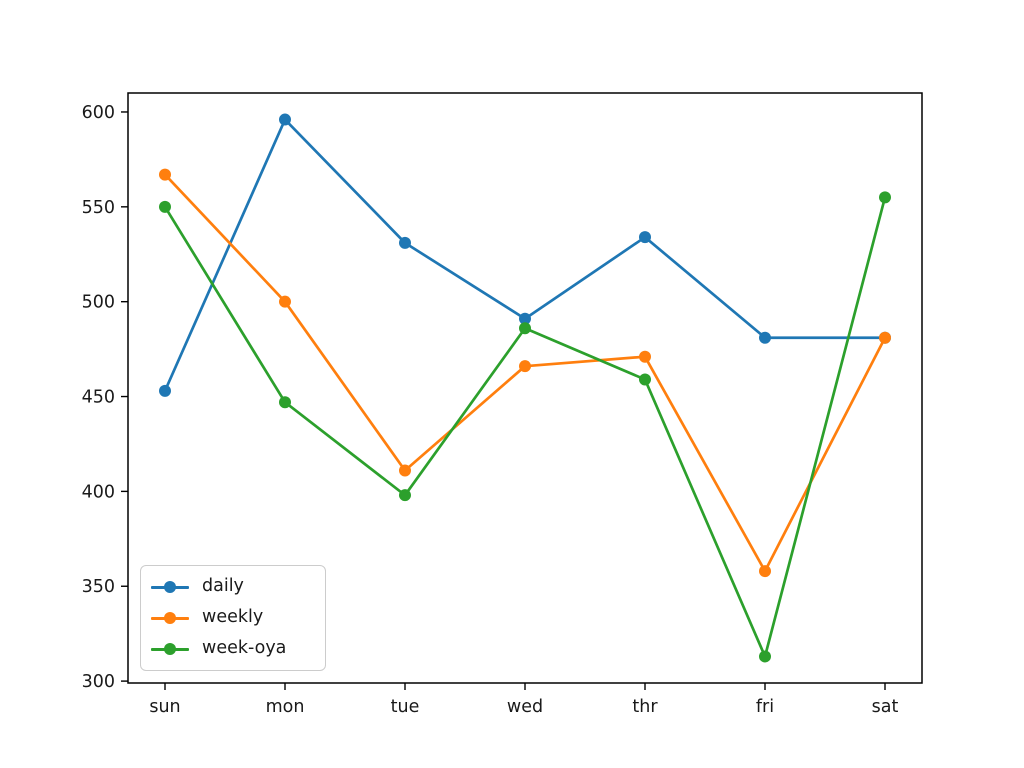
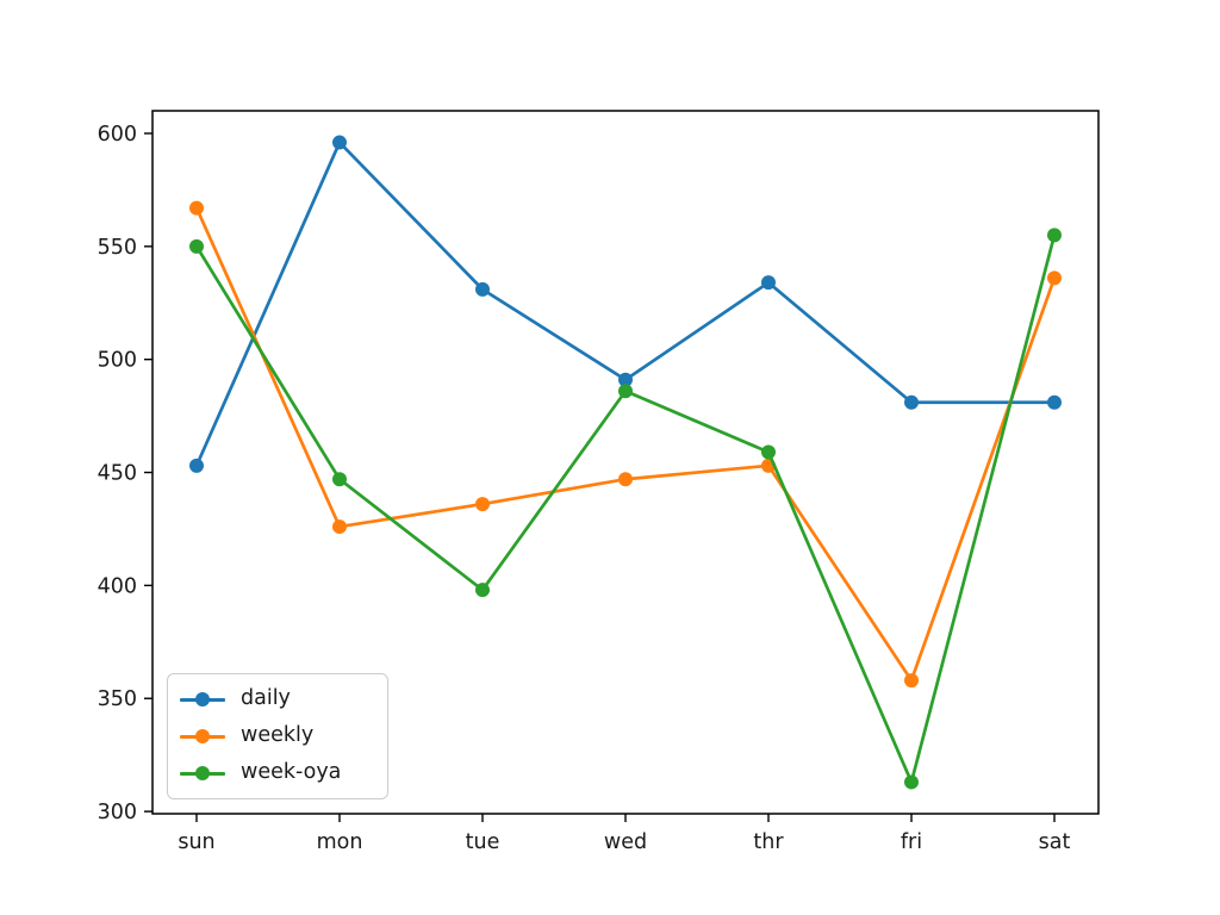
weekly/mon: 500 -> 426
weekly/tue: 411 -> 436
weekly/wed: 466 -> 447
weekly/thr: 471 -> 453
weekly/sat: 481 -> 536
